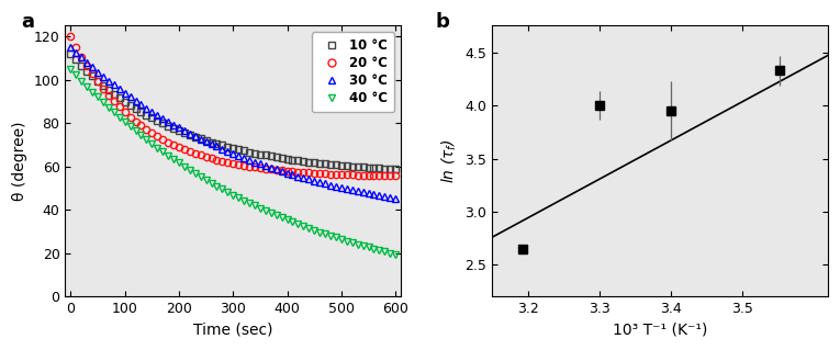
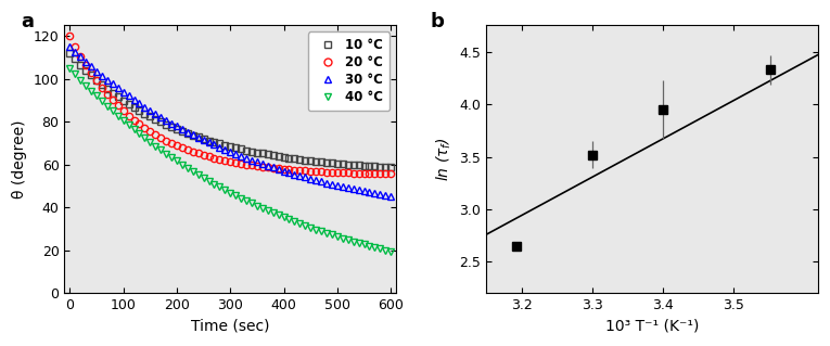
3.3: 4.00 -> 3.52
